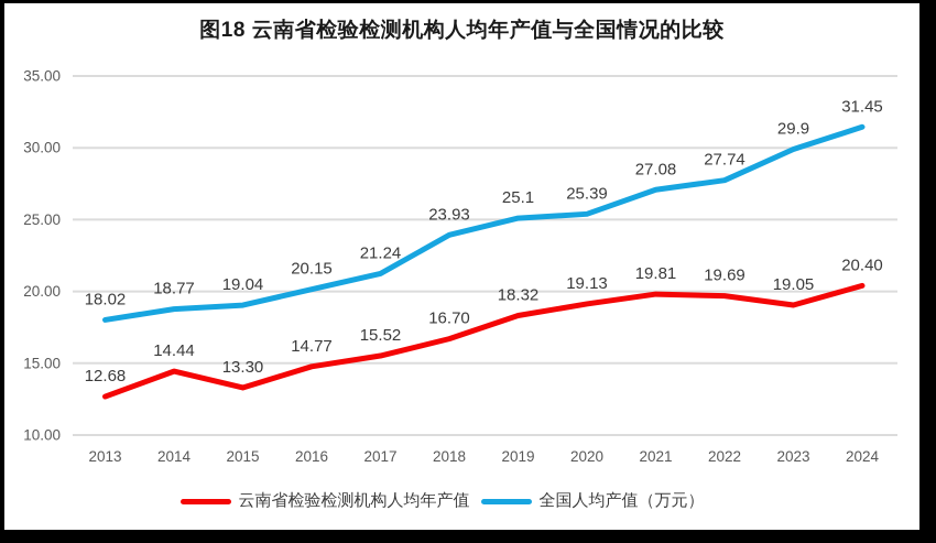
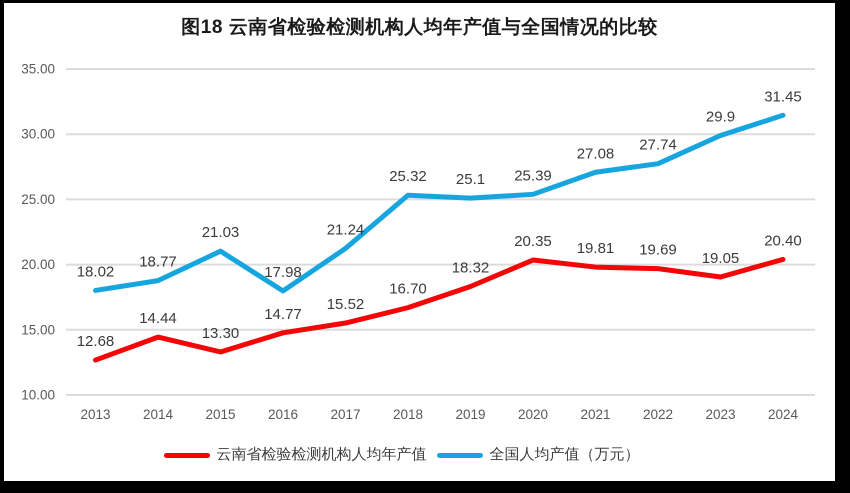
全国人均产值（万元）/2015: 19.04 -> 21.03
全国人均产值（万元）/2016: 20.15 -> 17.98
全国人均产值（万元）/2018: 23.93 -> 25.32
云南省检验检测机构人均年产值/2020: 19.13 -> 20.35
